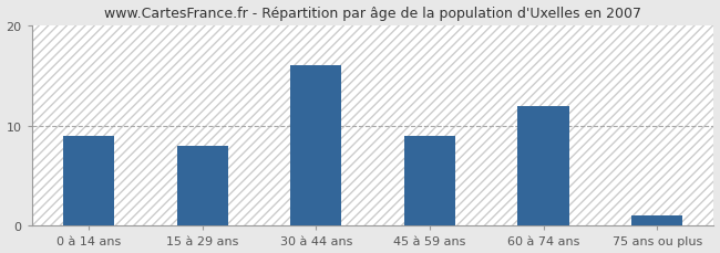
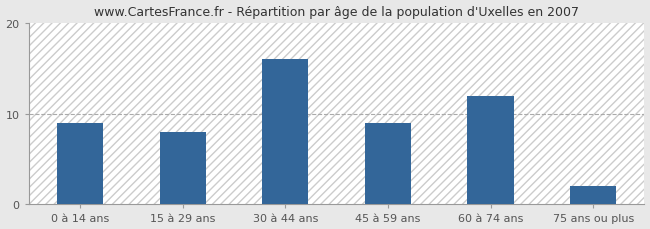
75 ans ou plus: 1 -> 2
